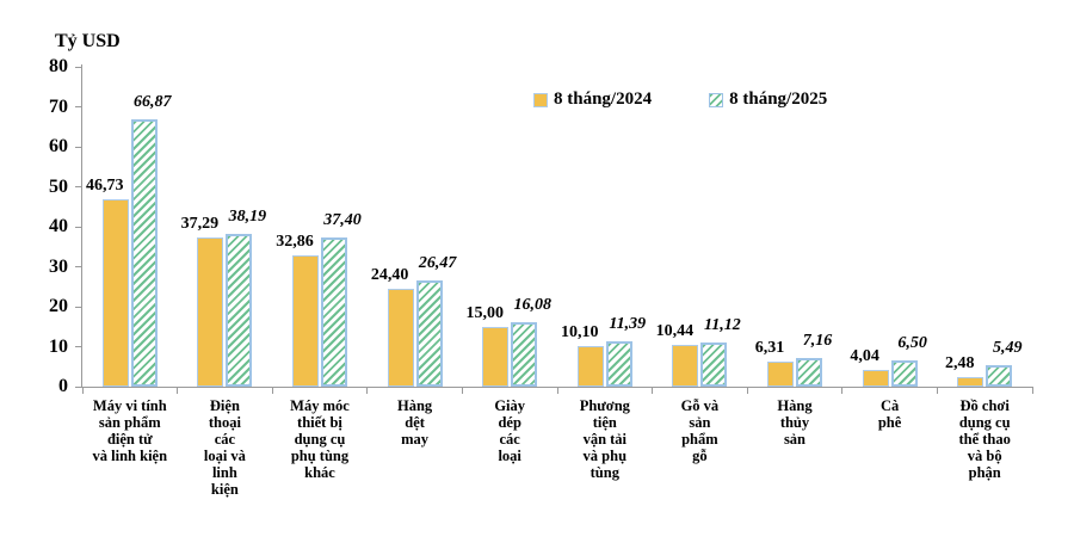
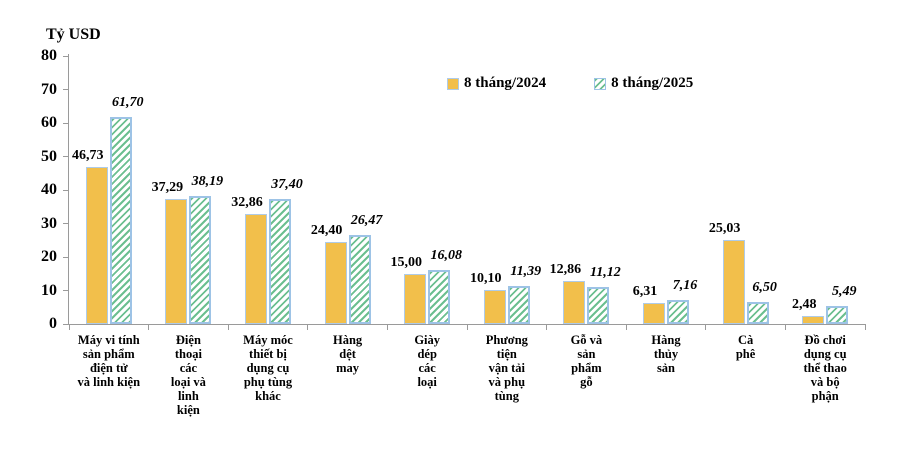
8 tháng/2025/Máy vi tính sản phẩm điện tử và linh kiện: 66,87 -> 61,70
8 tháng/2024/Gỗ và sản phẩm gỗ: 10,44 -> 12,86
8 tháng/2024/Cà phê: 4,04 -> 25,03
